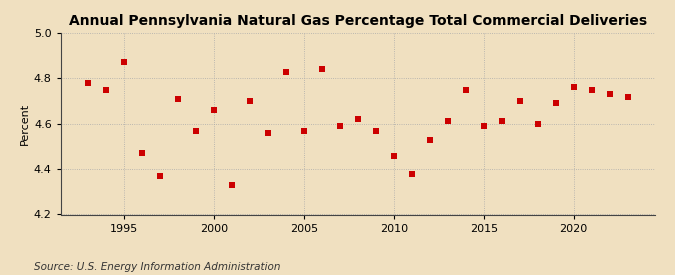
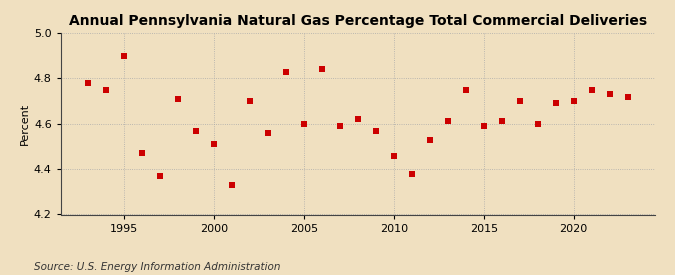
1995: 4.87 -> 4.90
2000: 4.66 -> 4.51
2005: 4.57 -> 4.60
2020: 4.76 -> 4.70
